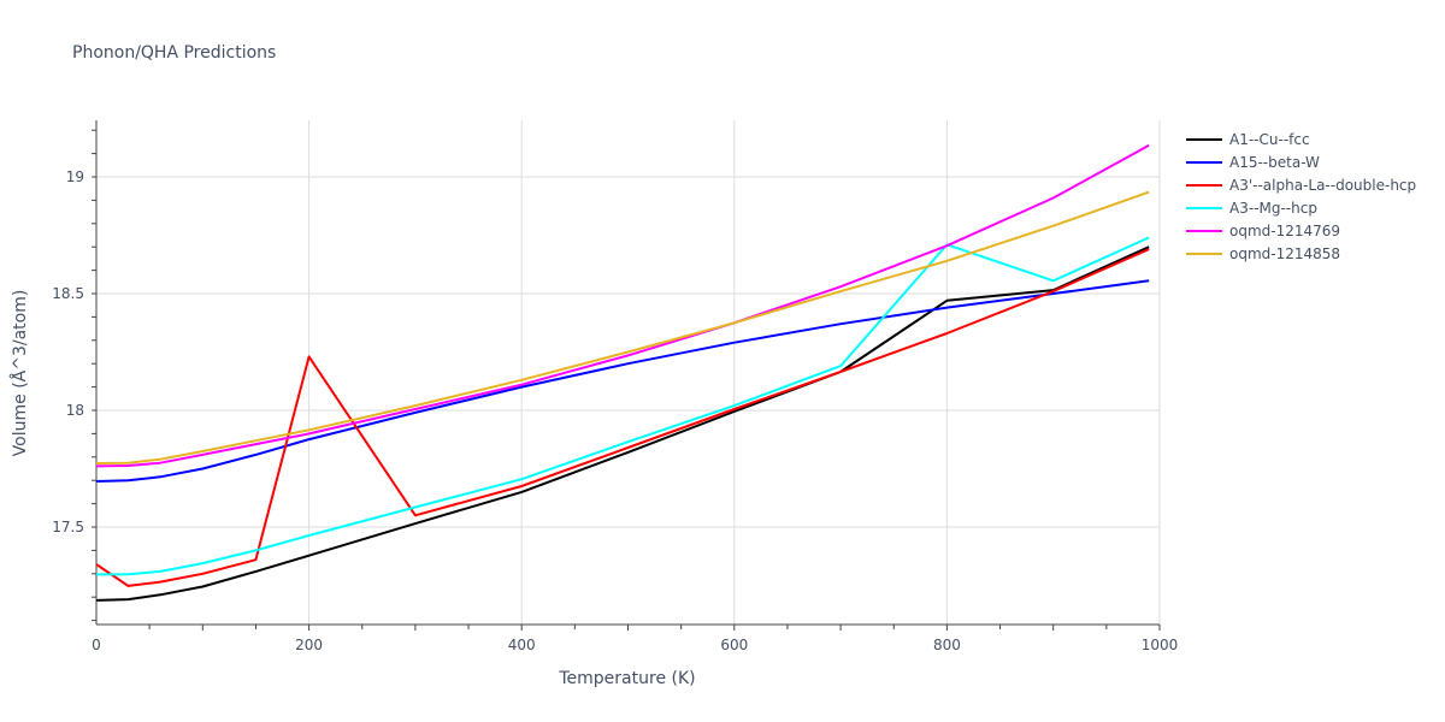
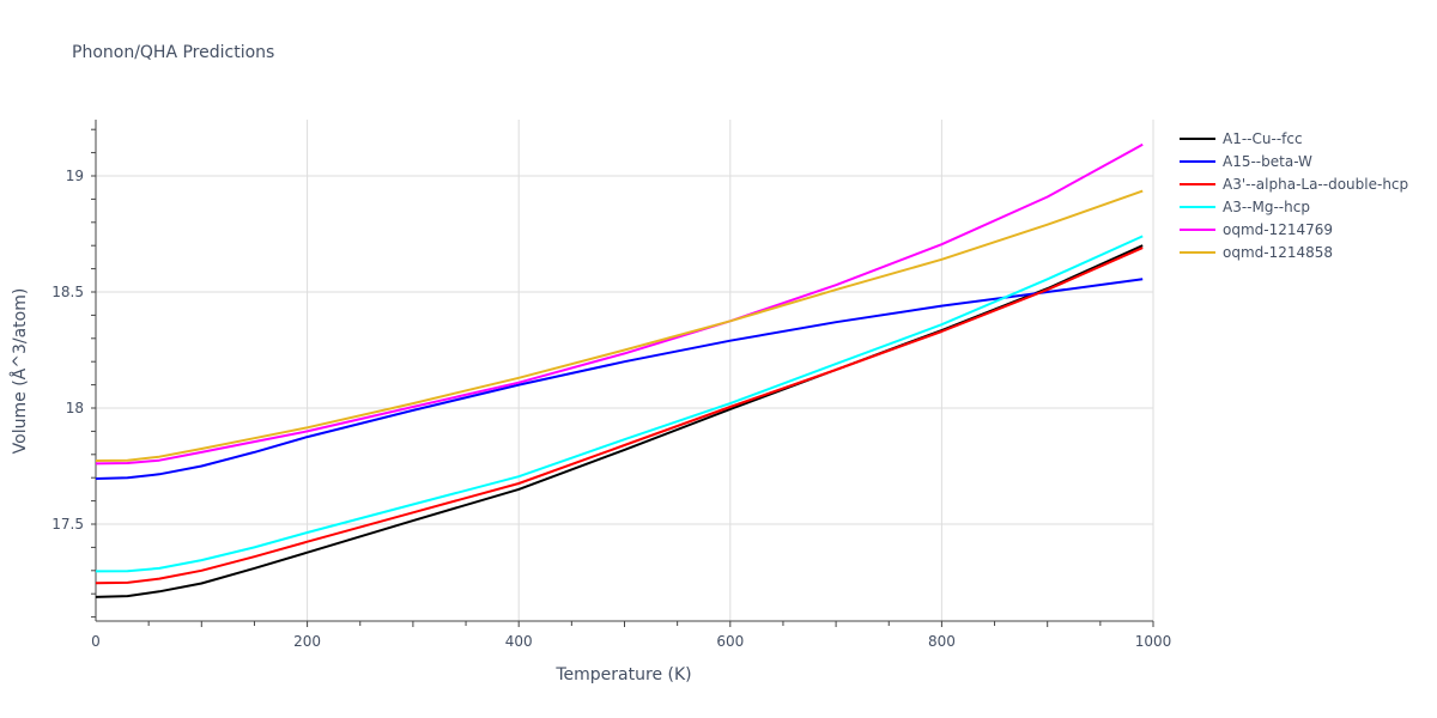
A3'--alpha-La--double-hcp/0: 17.34 -> 17.25
A3'--alpha-La--double-hcp/200: 18.23 -> 17.42
A1--Cu--fcc/800: 18.47 -> 18.34
A3--Mg--hcp/800: 18.71 -> 18.36
